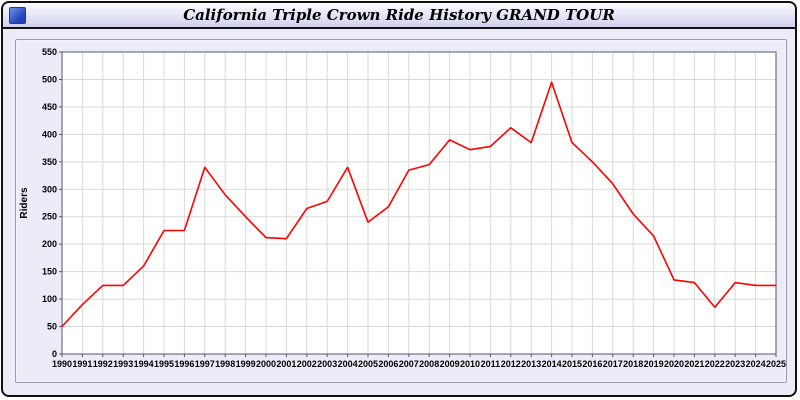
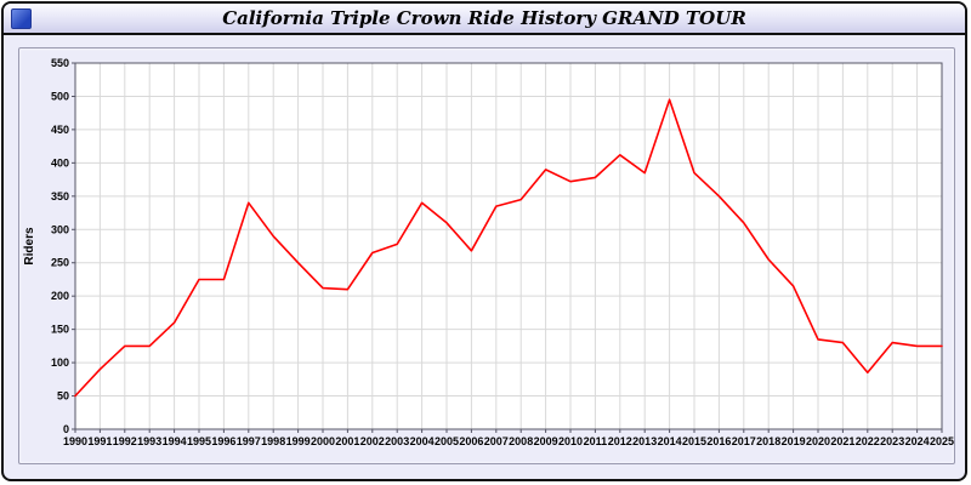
2005: 240 -> 310
